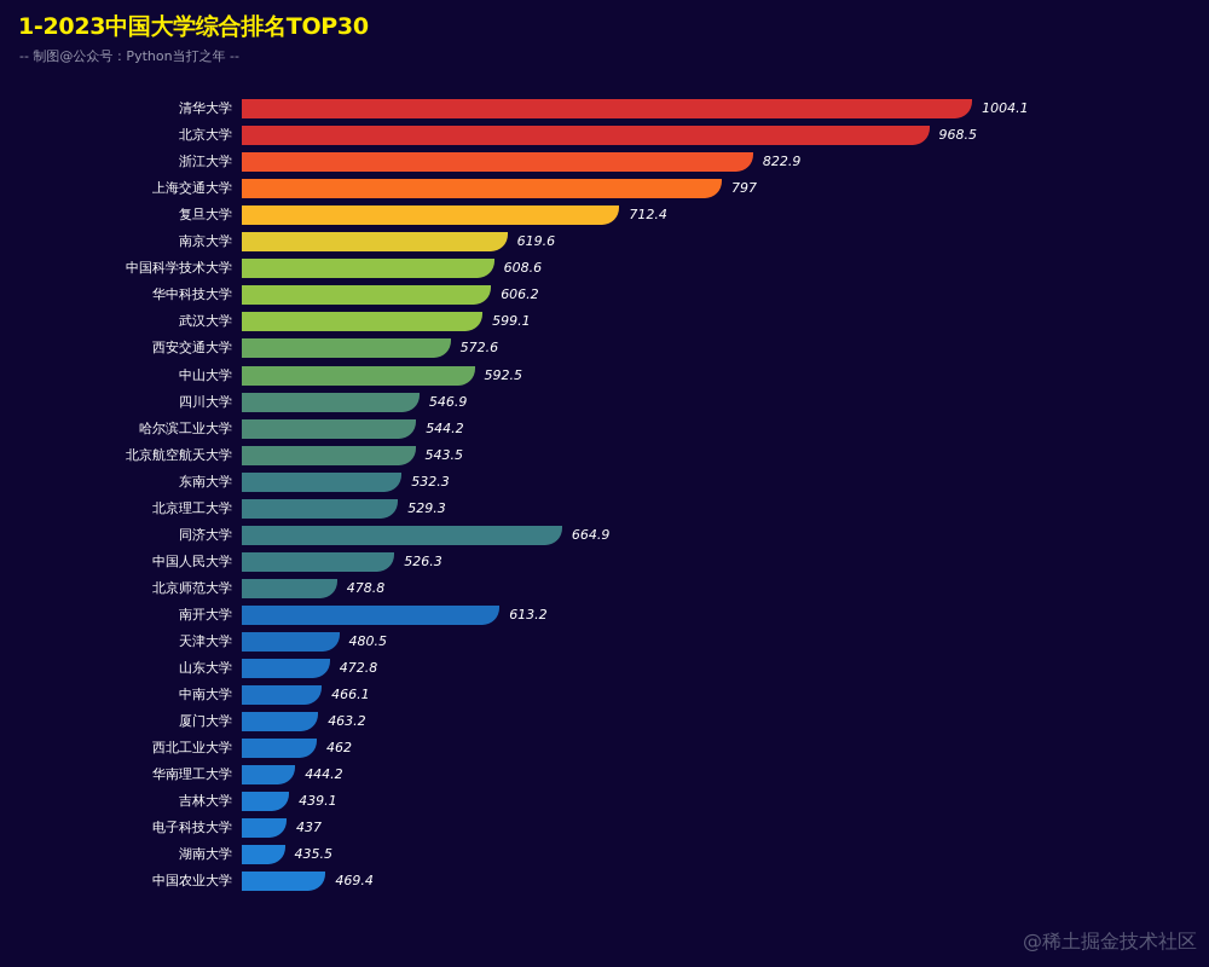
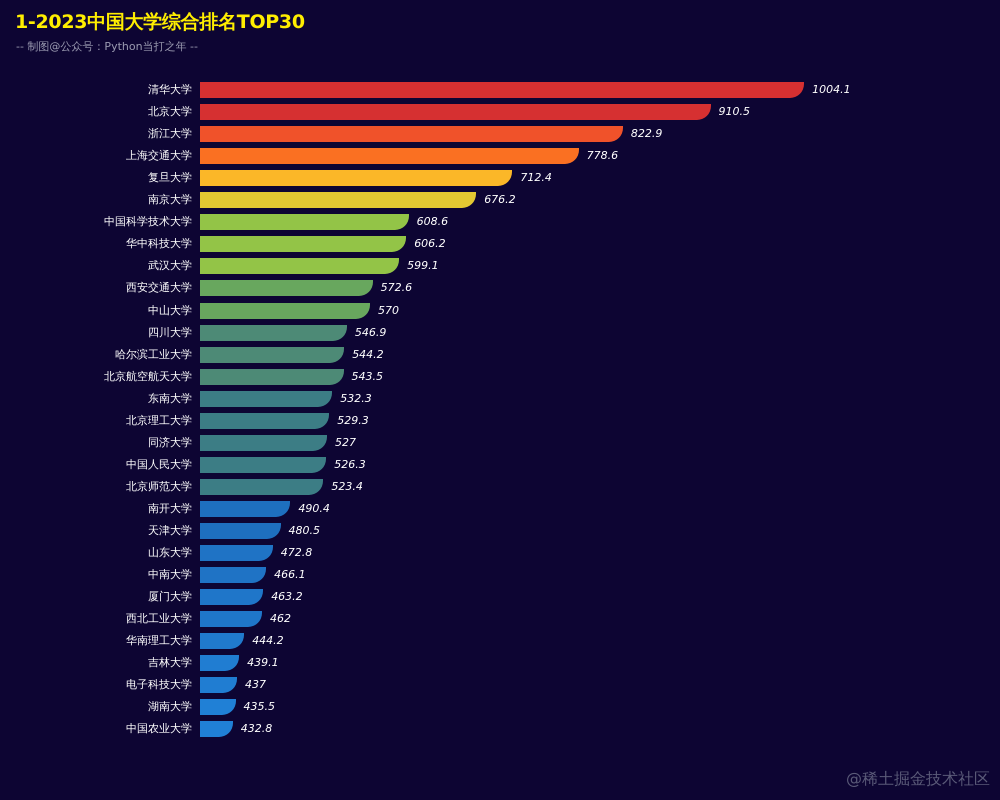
北京大学: 968.5 -> 910.5
上海交通大学: 797 -> 778.6
南京大学: 619.6 -> 676.2
中山大学: 592.5 -> 570
同济大学: 664.9 -> 527
北京师范大学: 478.8 -> 523.4
南开大学: 613.2 -> 490.4
中国农业大学: 469.4 -> 432.8
